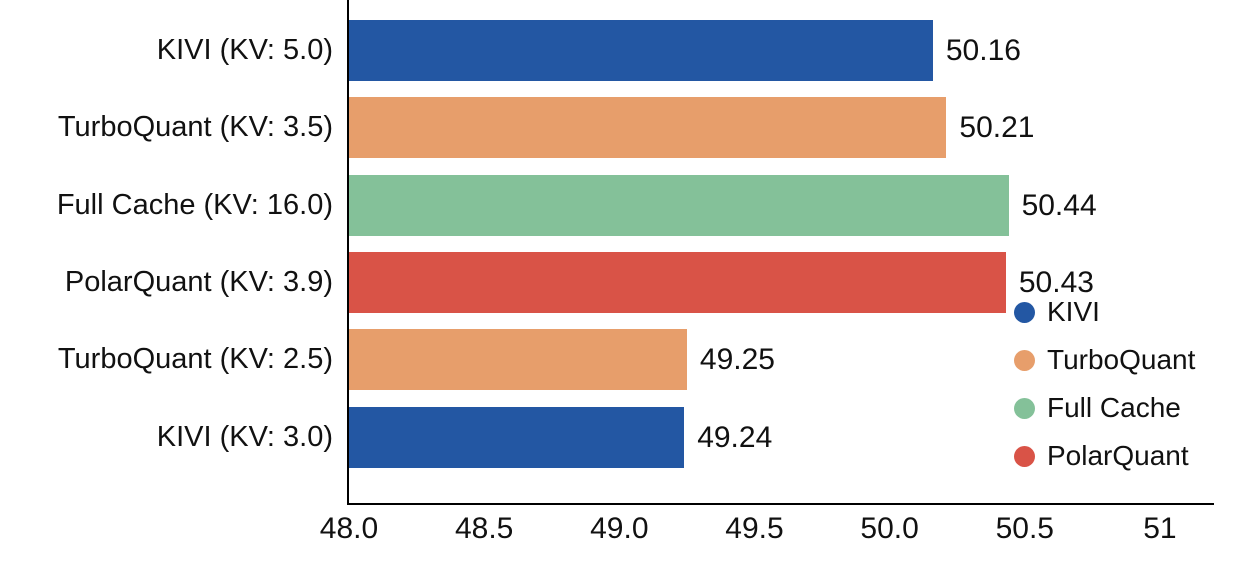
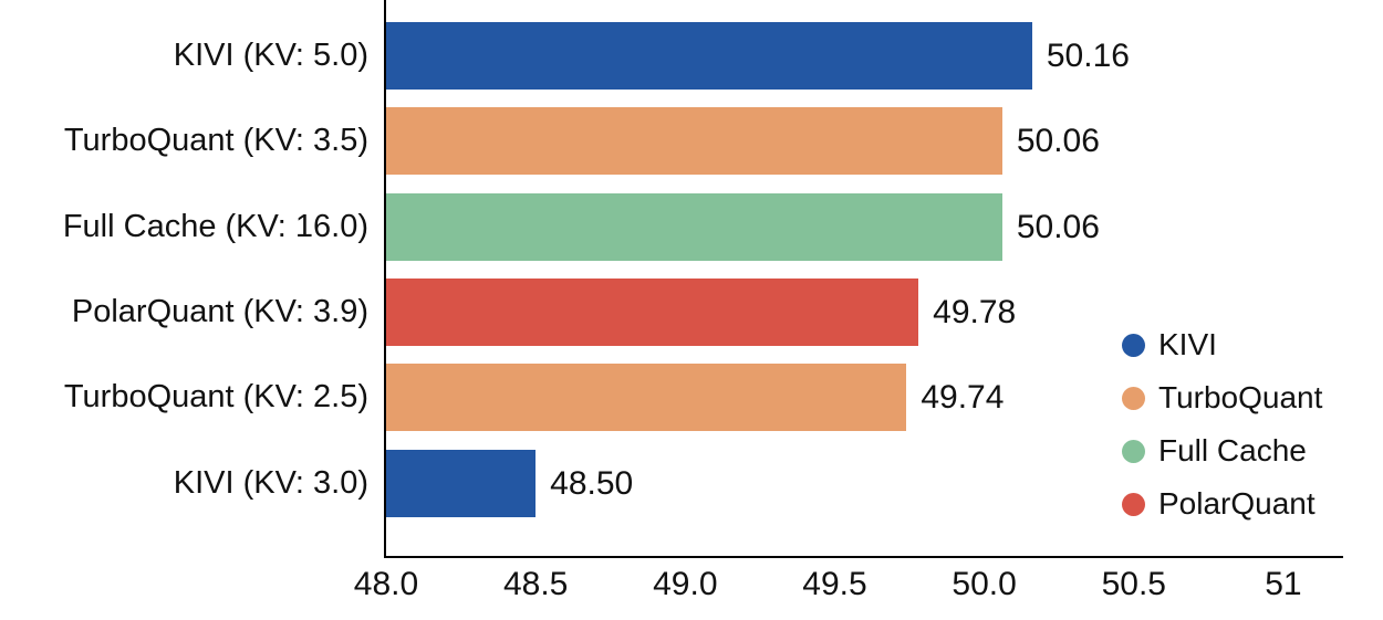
TurboQuant (KV: 3.5): 50.21 -> 50.06
Full Cache (KV: 16.0): 50.44 -> 50.06
PolarQuant (KV: 3.9): 50.43 -> 49.78
TurboQuant (KV: 2.5): 49.25 -> 49.74
KIVI (KV: 3.0): 49.24 -> 48.50
